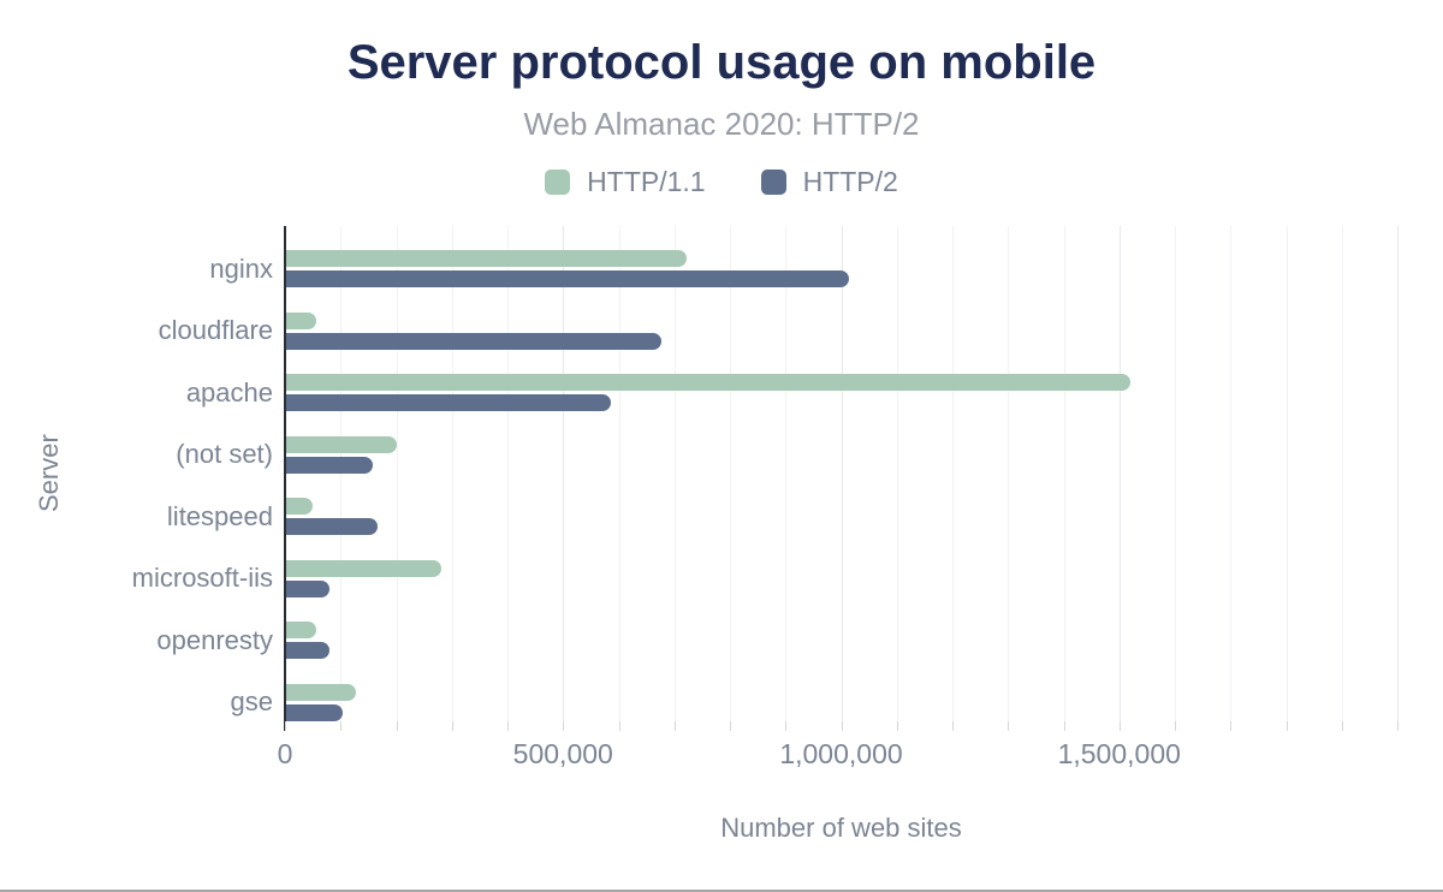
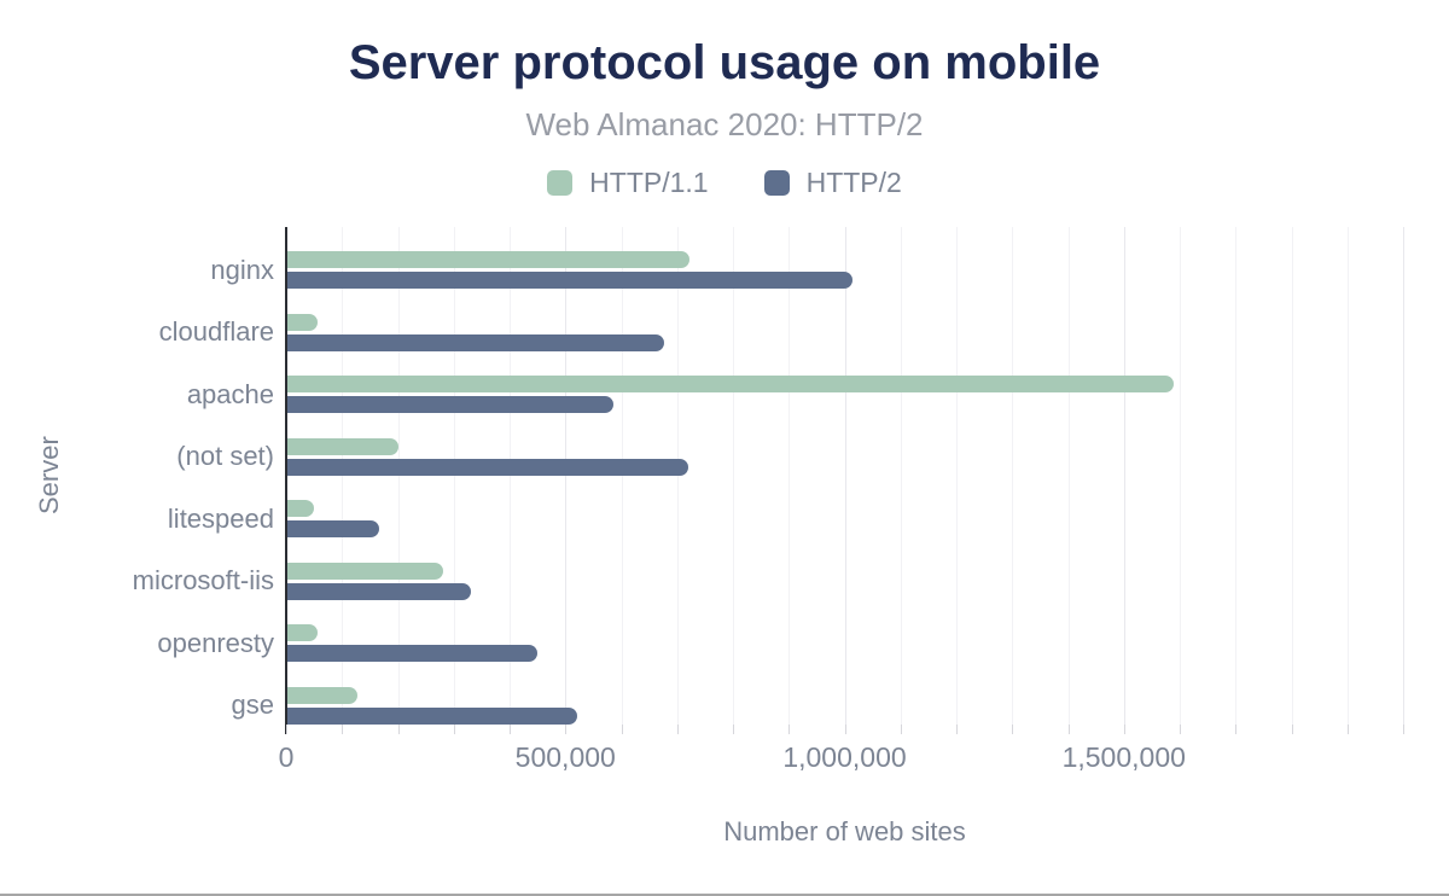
HTTP/1.1/apache: 1520000 -> 1590000
HTTP/2/(not set): 160000 -> 720000
HTTP/2/microsoft-iis: 80000 -> 330000
HTTP/2/openresty: 80000 -> 450000
HTTP/2/gse: 100000 -> 520000
